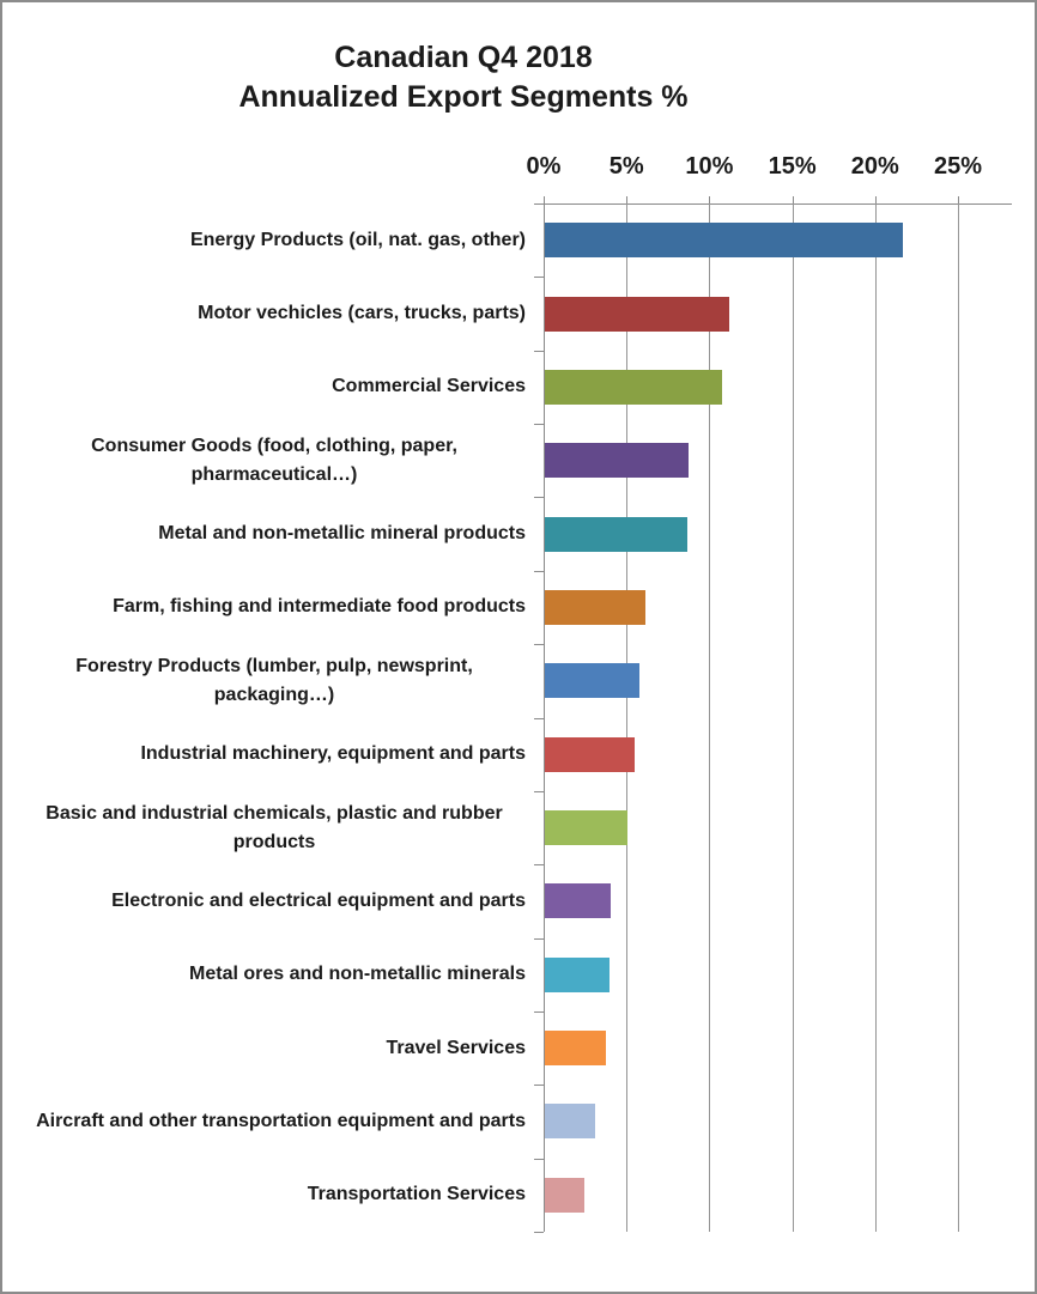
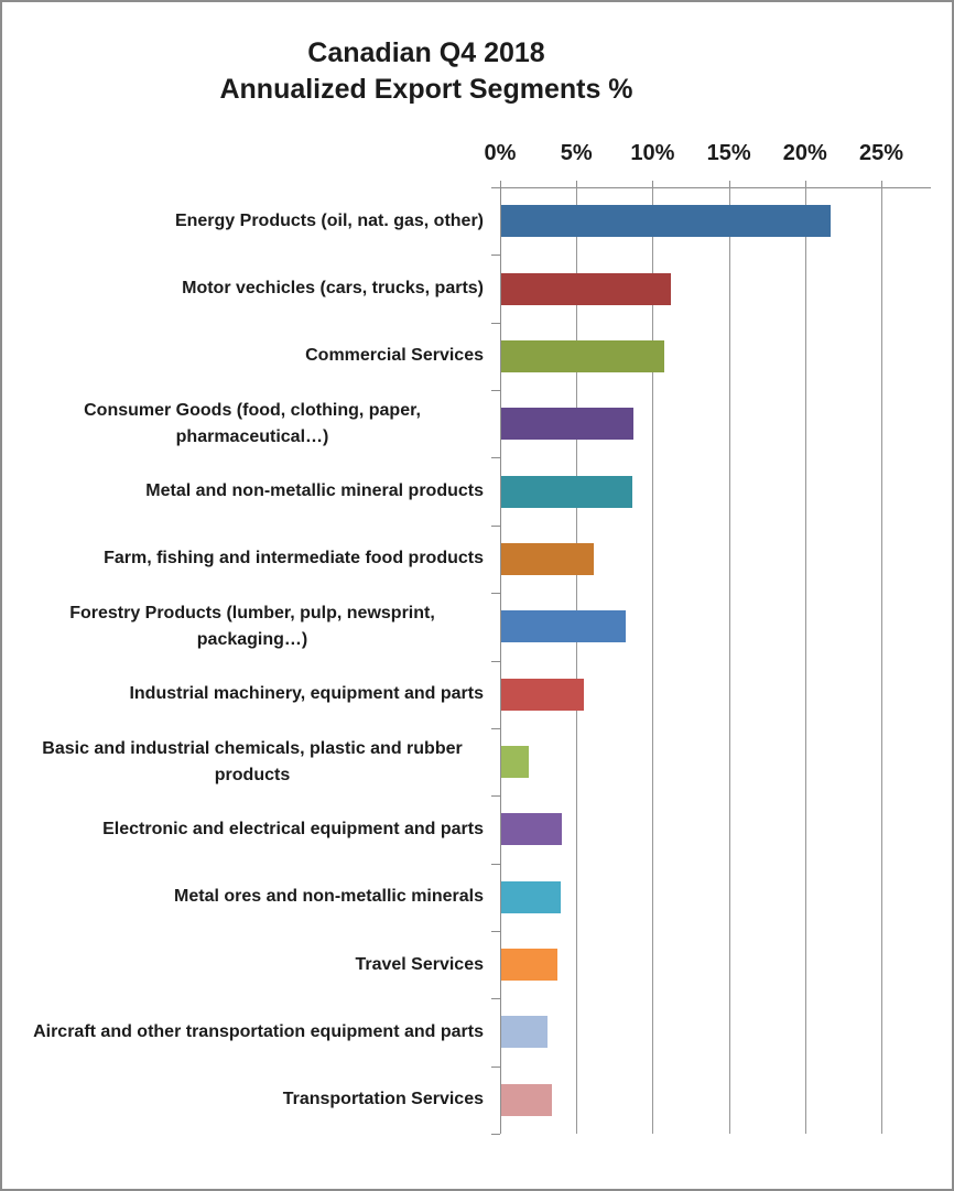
Forestry Products (lumber, pulp, newsprint, packaging…): 5.7% -> 8.2%
Basic and industrial chemicals, plastic and rubber products: 5.0% -> 1.8%
Transportation Services: 2.4% -> 3.3%
